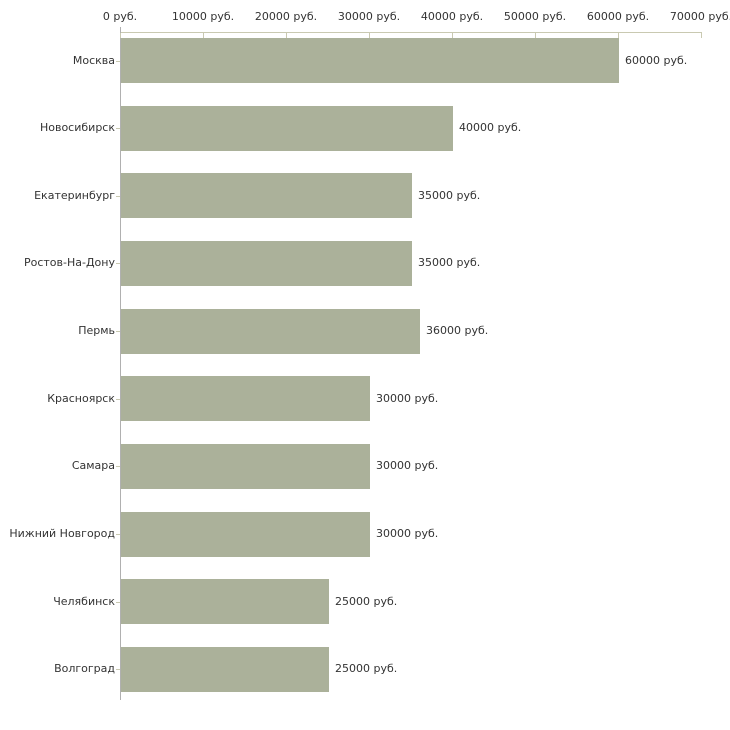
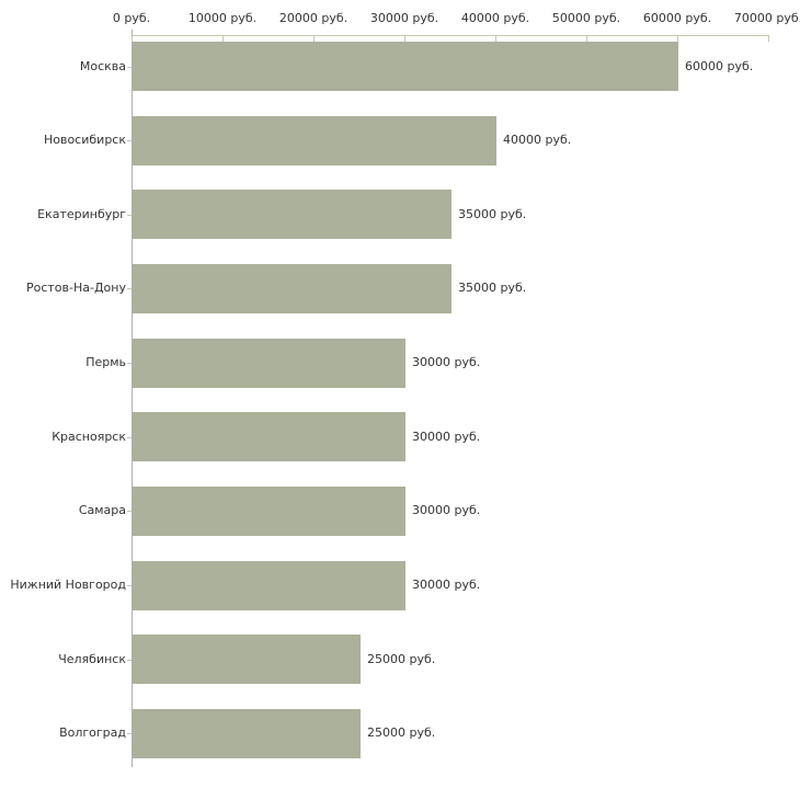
Пермь: 36000 -> 30000
